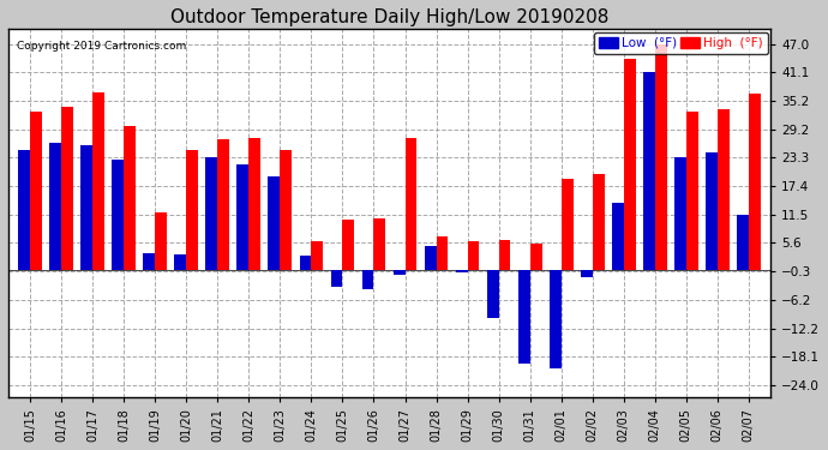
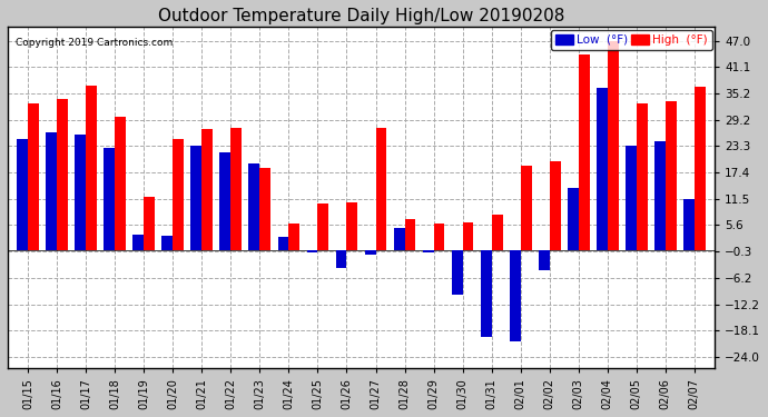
High (°F)/01/23: 25.0 -> 18.5
Low (°F)/01/25: -3.5 -> -0.5
High (°F)/01/31: 5.4 -> 8.0
Low (°F)/02/02: -1.5 -> -4.5
Low (°F)/02/04: 41.1 -> 36.5
